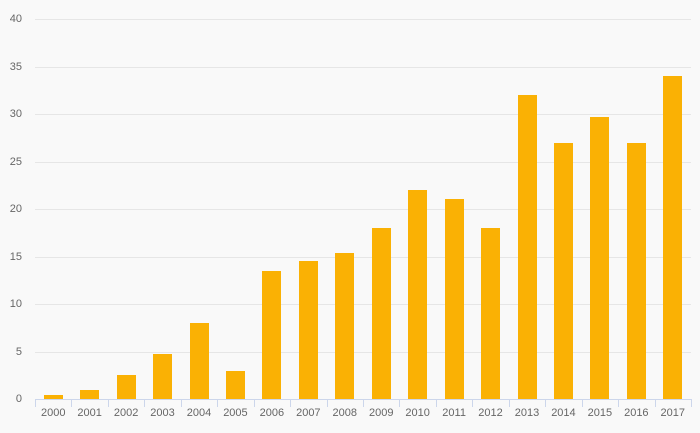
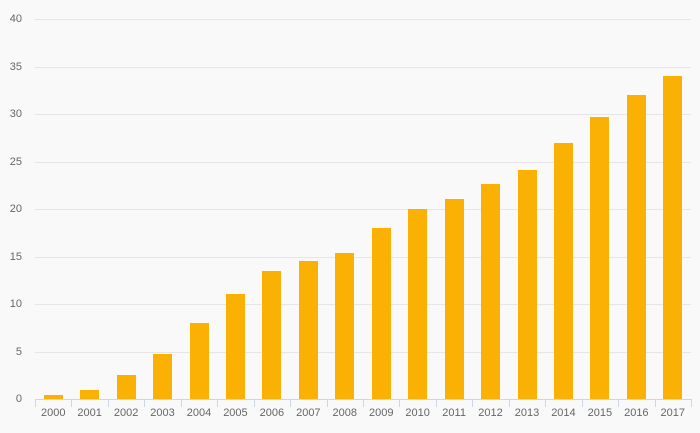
2005: 3 -> 11
2010: 22 -> 20
2012: 18 -> 23
2013: 32 -> 24
2016: 27 -> 32
